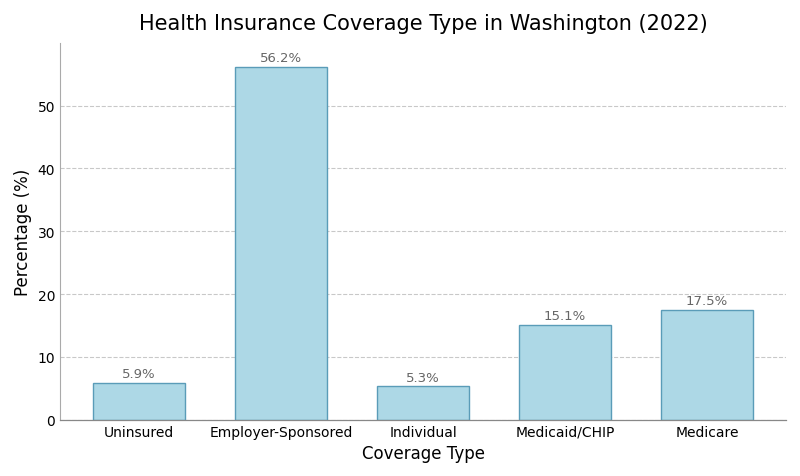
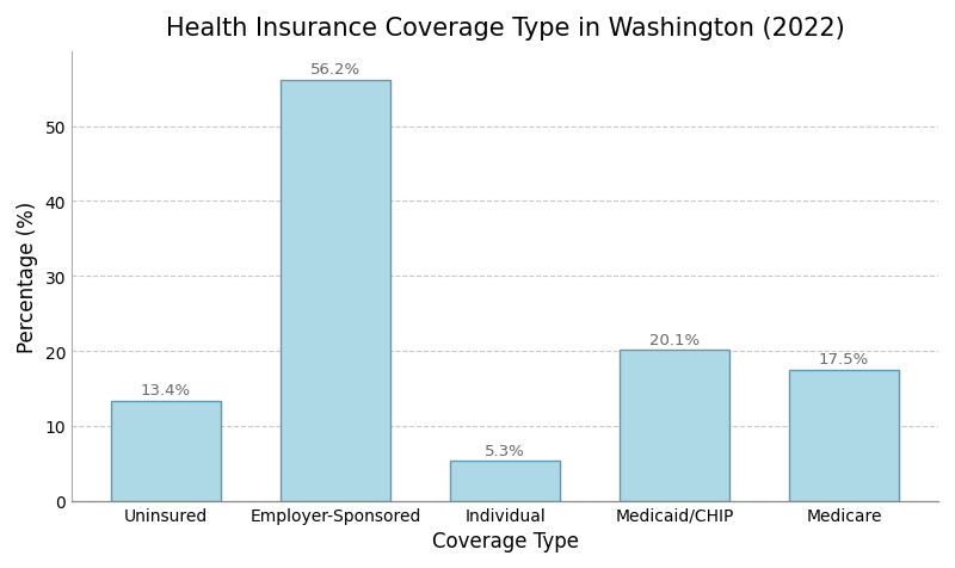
Uninsured: 5.9% -> 13.4%
Medicaid/CHIP: 15.1% -> 20.1%
